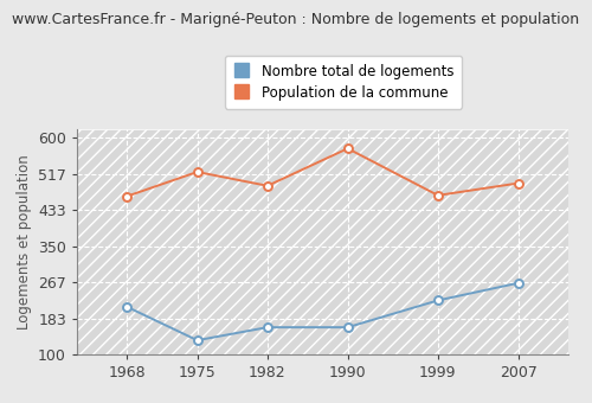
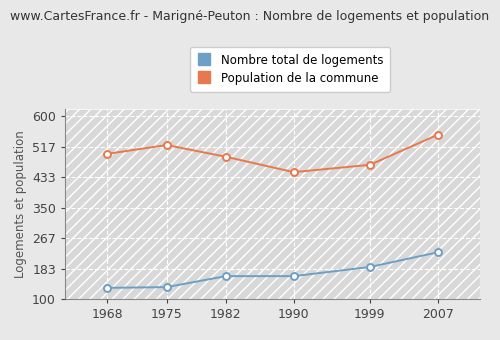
Nombre total de logements/1968: 210 -> 131
Population de la commune/1968: 465 -> 497
Population de la commune/1990: 575 -> 447
Nombre total de logements/1999: 225 -> 188
Nombre total de logements/2007: 265 -> 228
Population de la commune/2007: 495 -> 549
